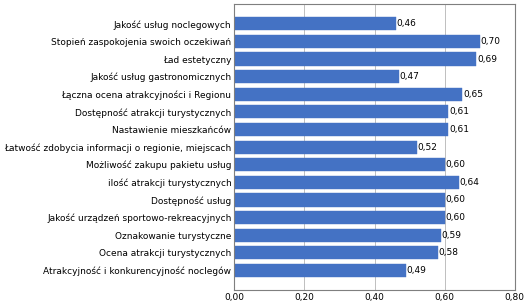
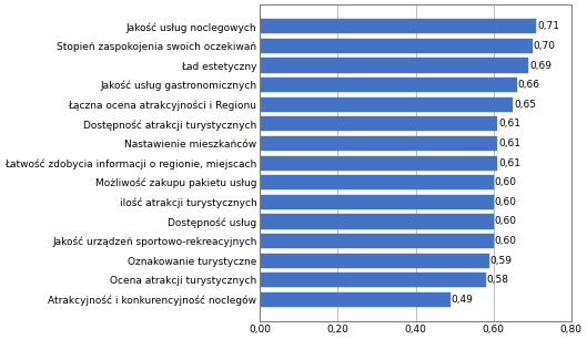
Jakość usług noclegowych: 0,46 -> 0,71
Jakość usług gastronomicznych: 0,47 -> 0,66
Łatwość zdobycia informacji o regionie, miejscach: 0,52 -> 0,61
ilość atrakcji turystycznych: 0,64 -> 0,60
